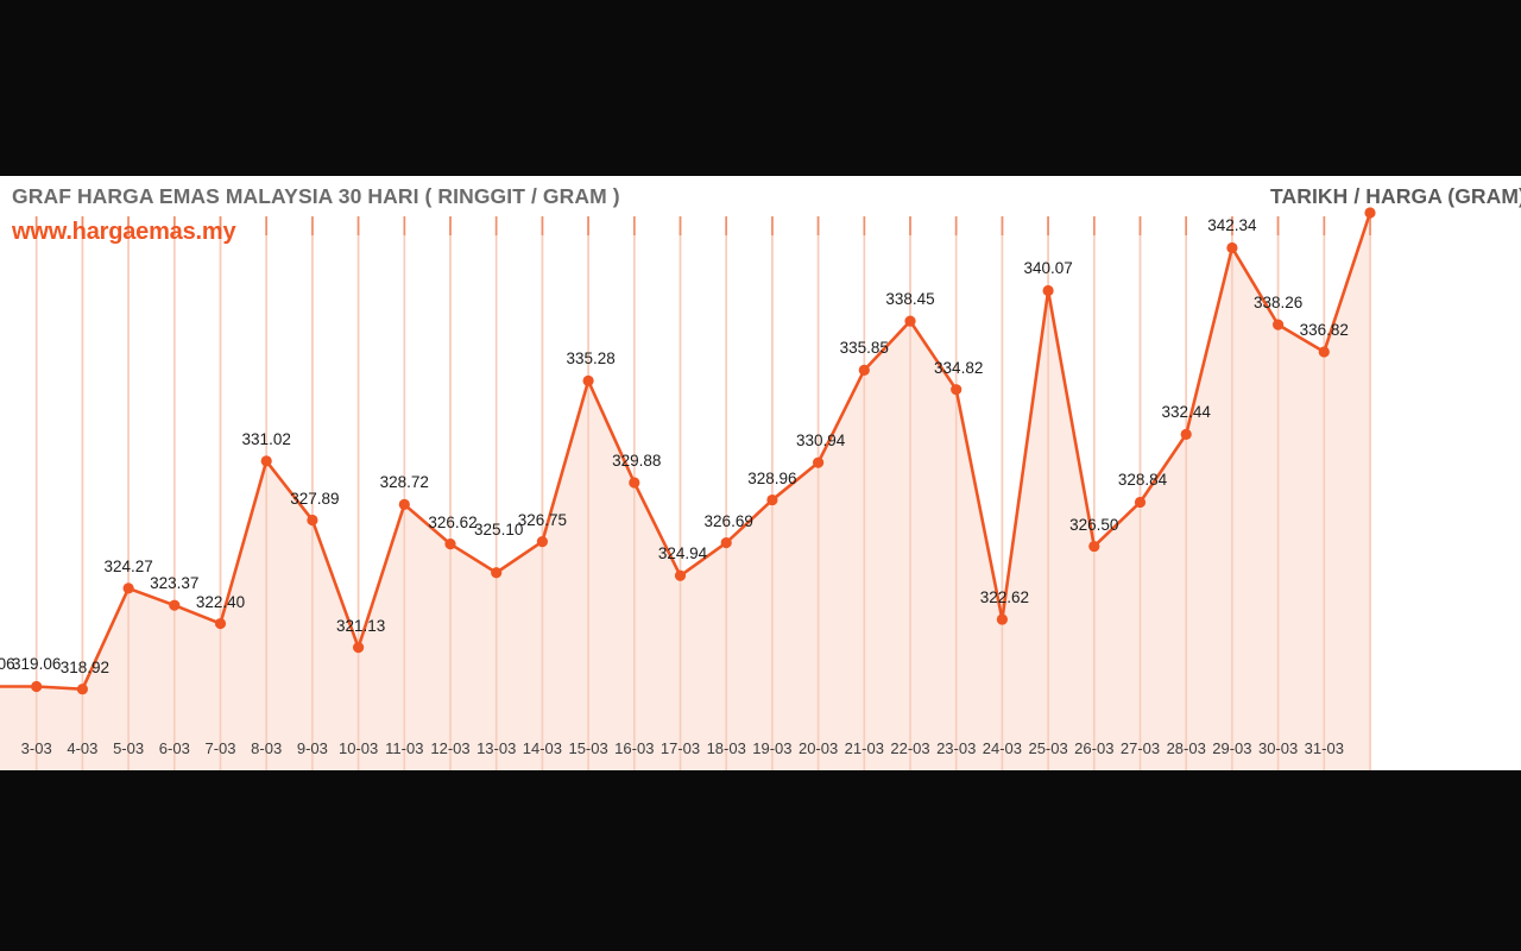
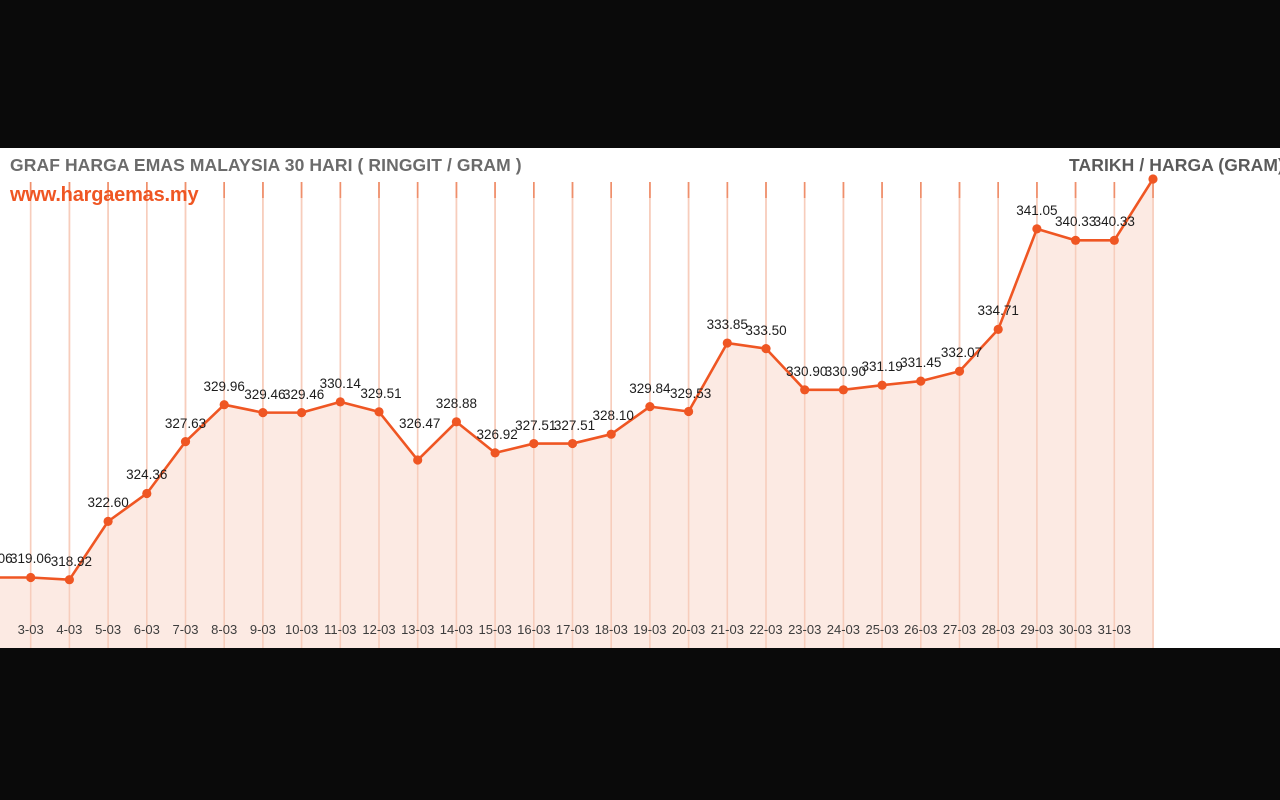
5-03: 324.27 -> 322.60
6-03: 323.37 -> 324.36
7-03: 322.40 -> 327.63
8-03: 331.02 -> 329.96
9-03: 327.89 -> 329.46
10-03: 321.13 -> 329.46
11-03: 328.72 -> 330.14
12-03: 326.62 -> 329.51
13-03: 325.10 -> 326.47
14-03: 326.75 -> 328.88
15-03: 335.28 -> 326.92
16-03: 329.88 -> 327.51
17-03: 324.94 -> 327.51
18-03: 326.69 -> 328.10
19-03: 328.96 -> 329.84
20-03: 330.94 -> 329.53
21-03: 335.85 -> 333.85
22-03: 338.45 -> 333.50
23-03: 334.82 -> 330.90
24-03: 322.62 -> 330.90
25-03: 340.07 -> 331.19
26-03: 326.50 -> 331.45
27-03: 328.84 -> 332.07
28-03: 332.44 -> 334.71
29-03: 342.34 -> 341.05
30-03: 338.26 -> 340.33
31-03: 336.82 -> 340.33
